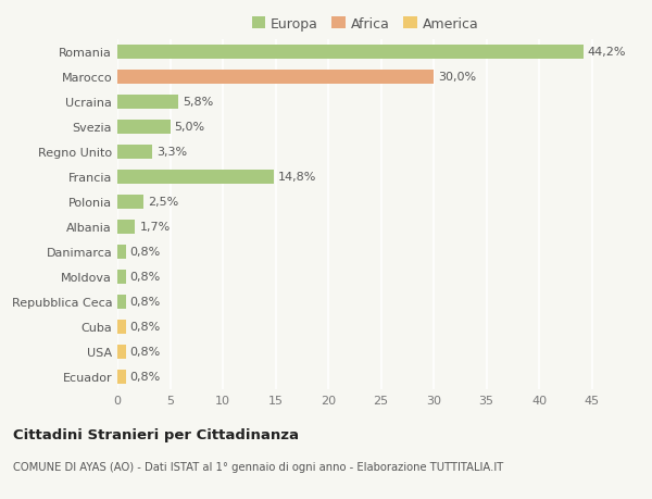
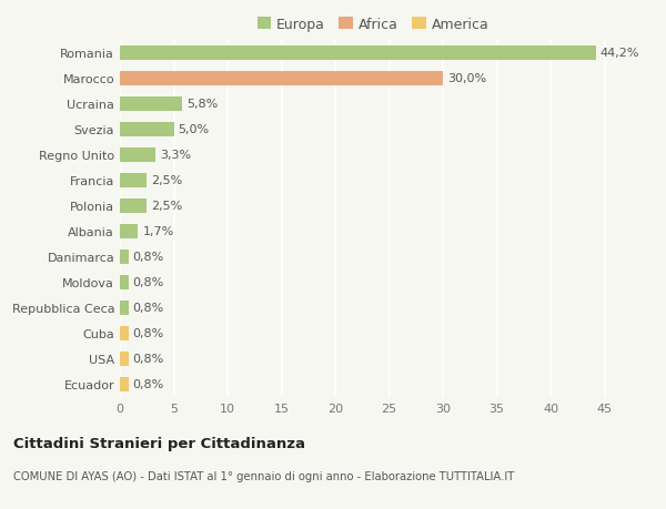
Francia: 14,8% -> 2,5%
